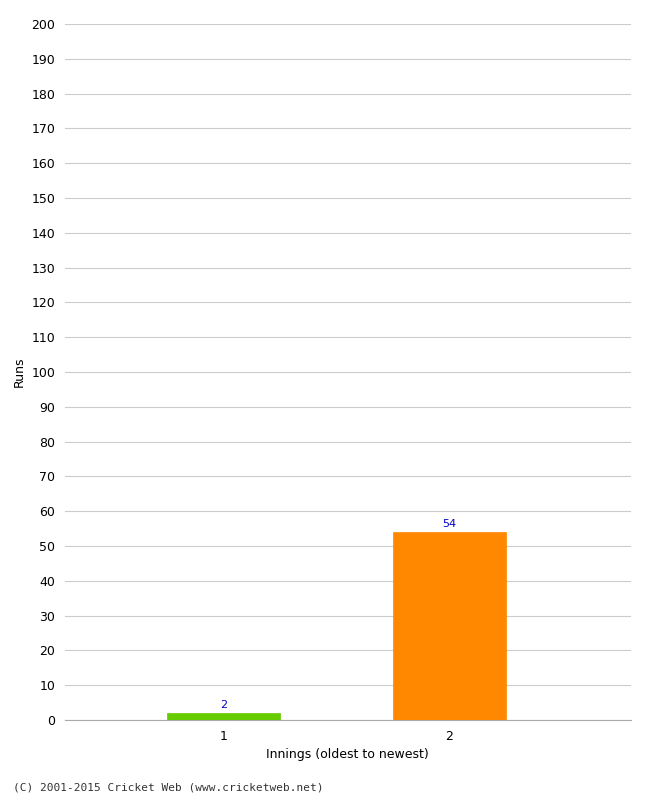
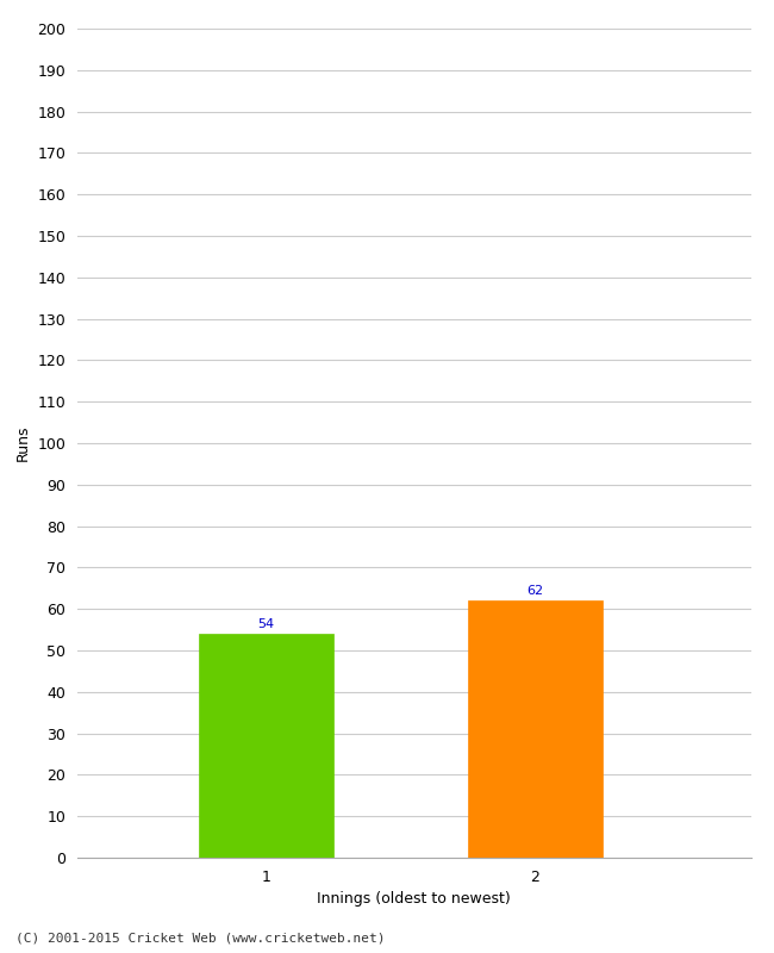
1: 2 -> 54
2: 54 -> 62
